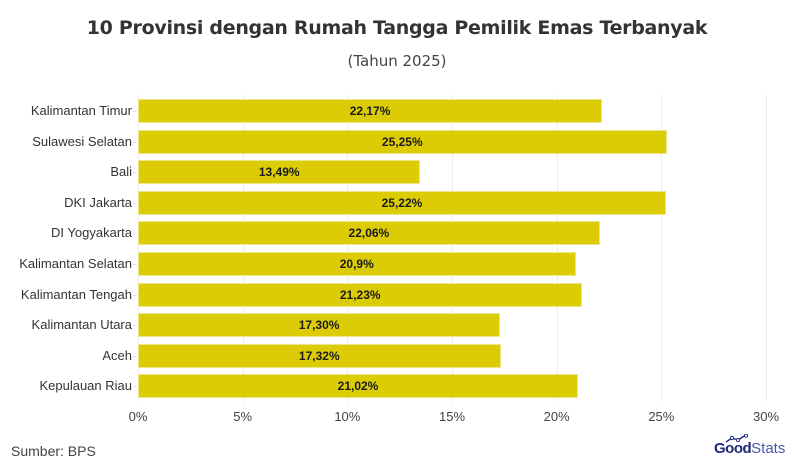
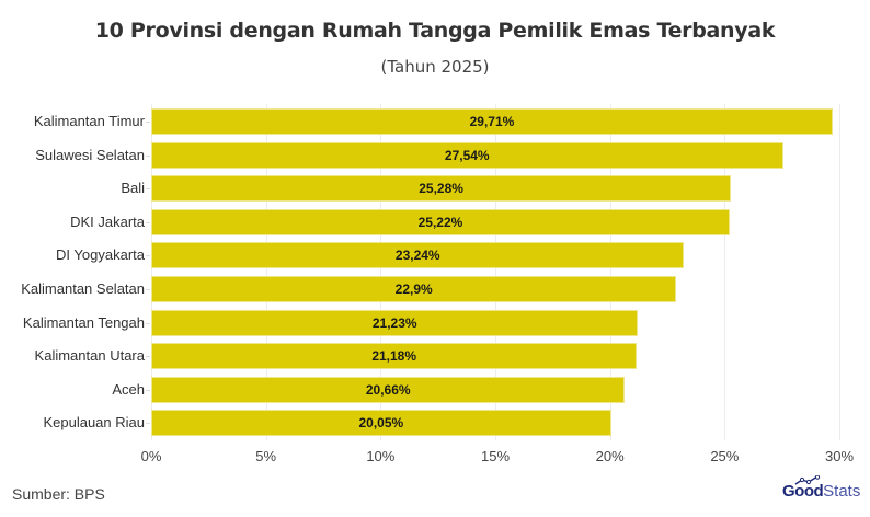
Kalimantan Timur: 22,17% -> 29,71%
Sulawesi Selatan: 25,25% -> 27,54%
Bali: 13,49% -> 25,28%
DI Yogyakarta: 22,06% -> 23,24%
Kalimantan Selatan: 20,9% -> 22,9%
Kalimantan Utara: 17,30% -> 21,18%
Aceh: 17,32% -> 20,66%
Kepulauan Riau: 21,02% -> 20,05%
